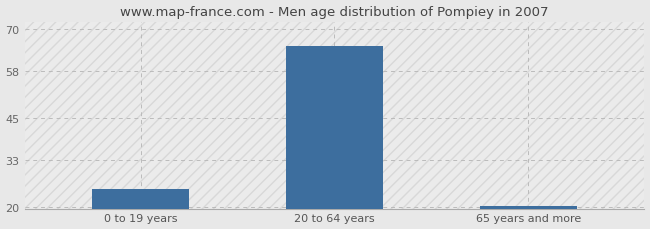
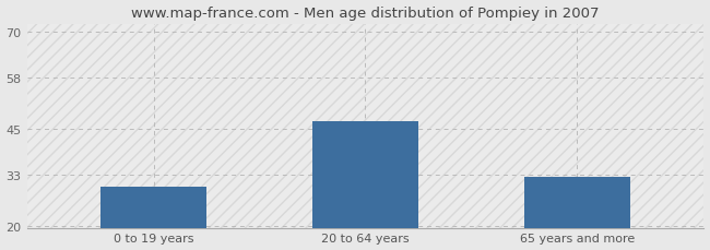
0 to 19 years: 25.0 -> 30.0
20 to 64 years: 65.0 -> 47.0
65 years and more: 20.3 -> 32.5
